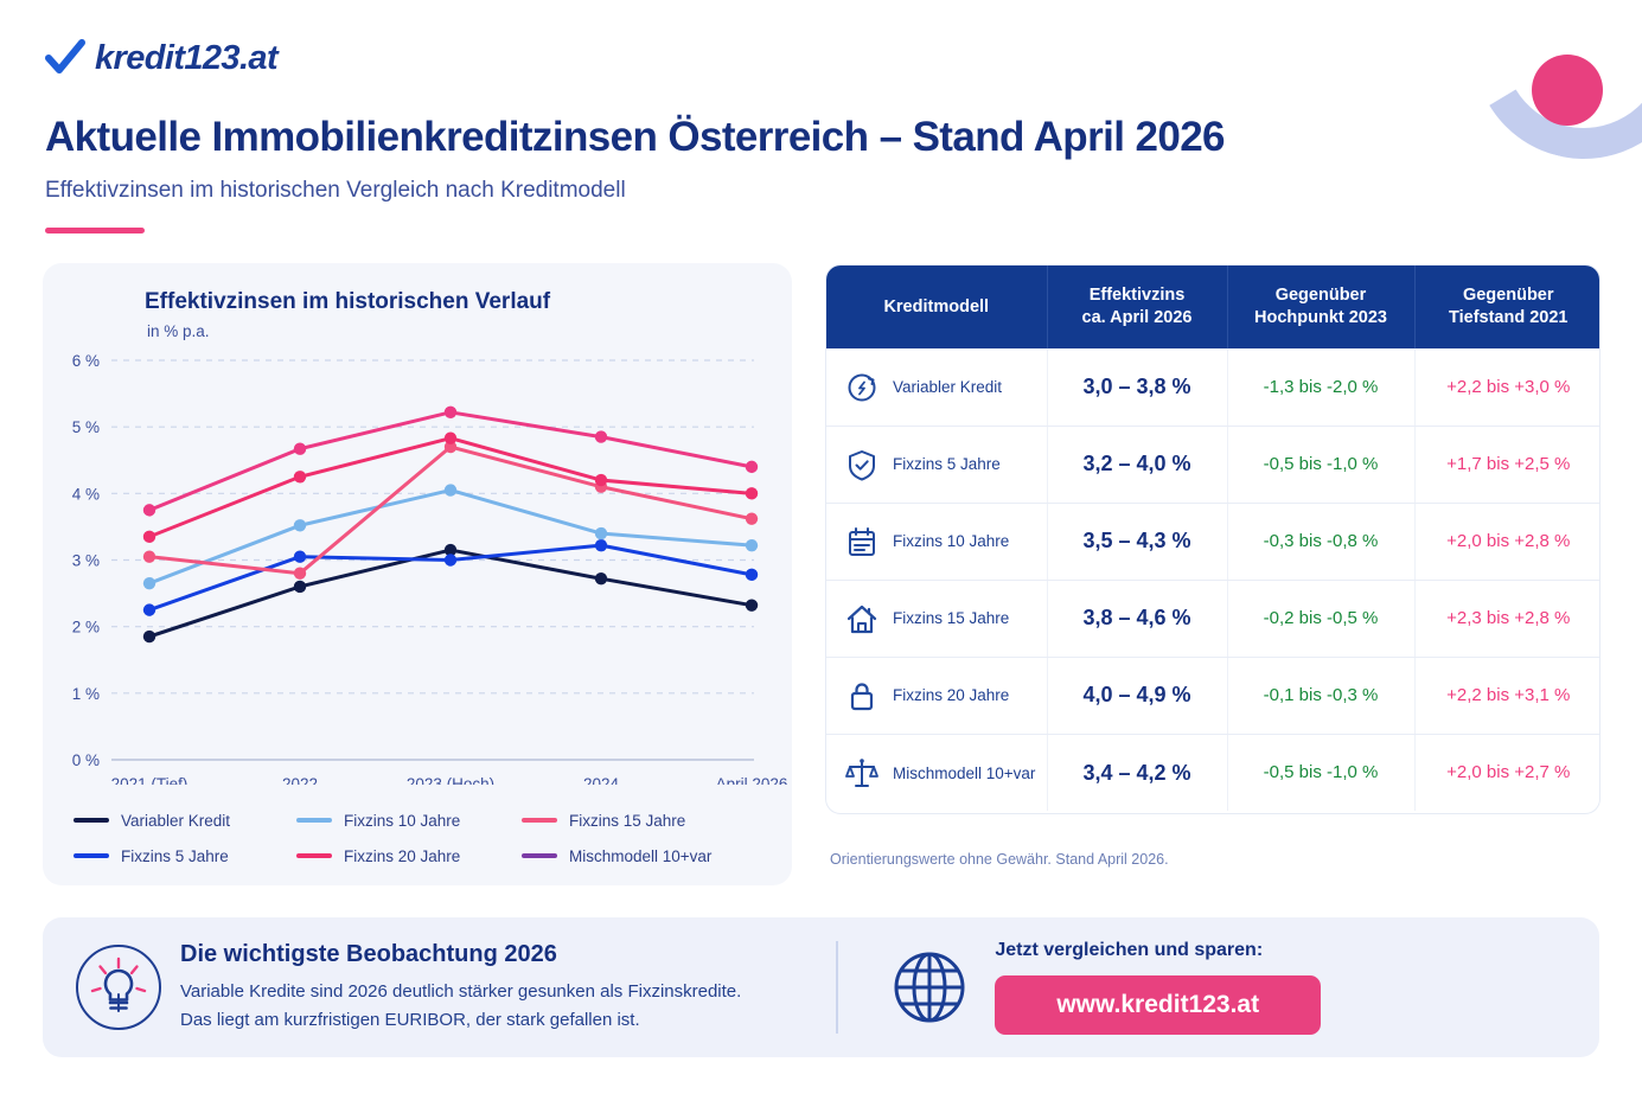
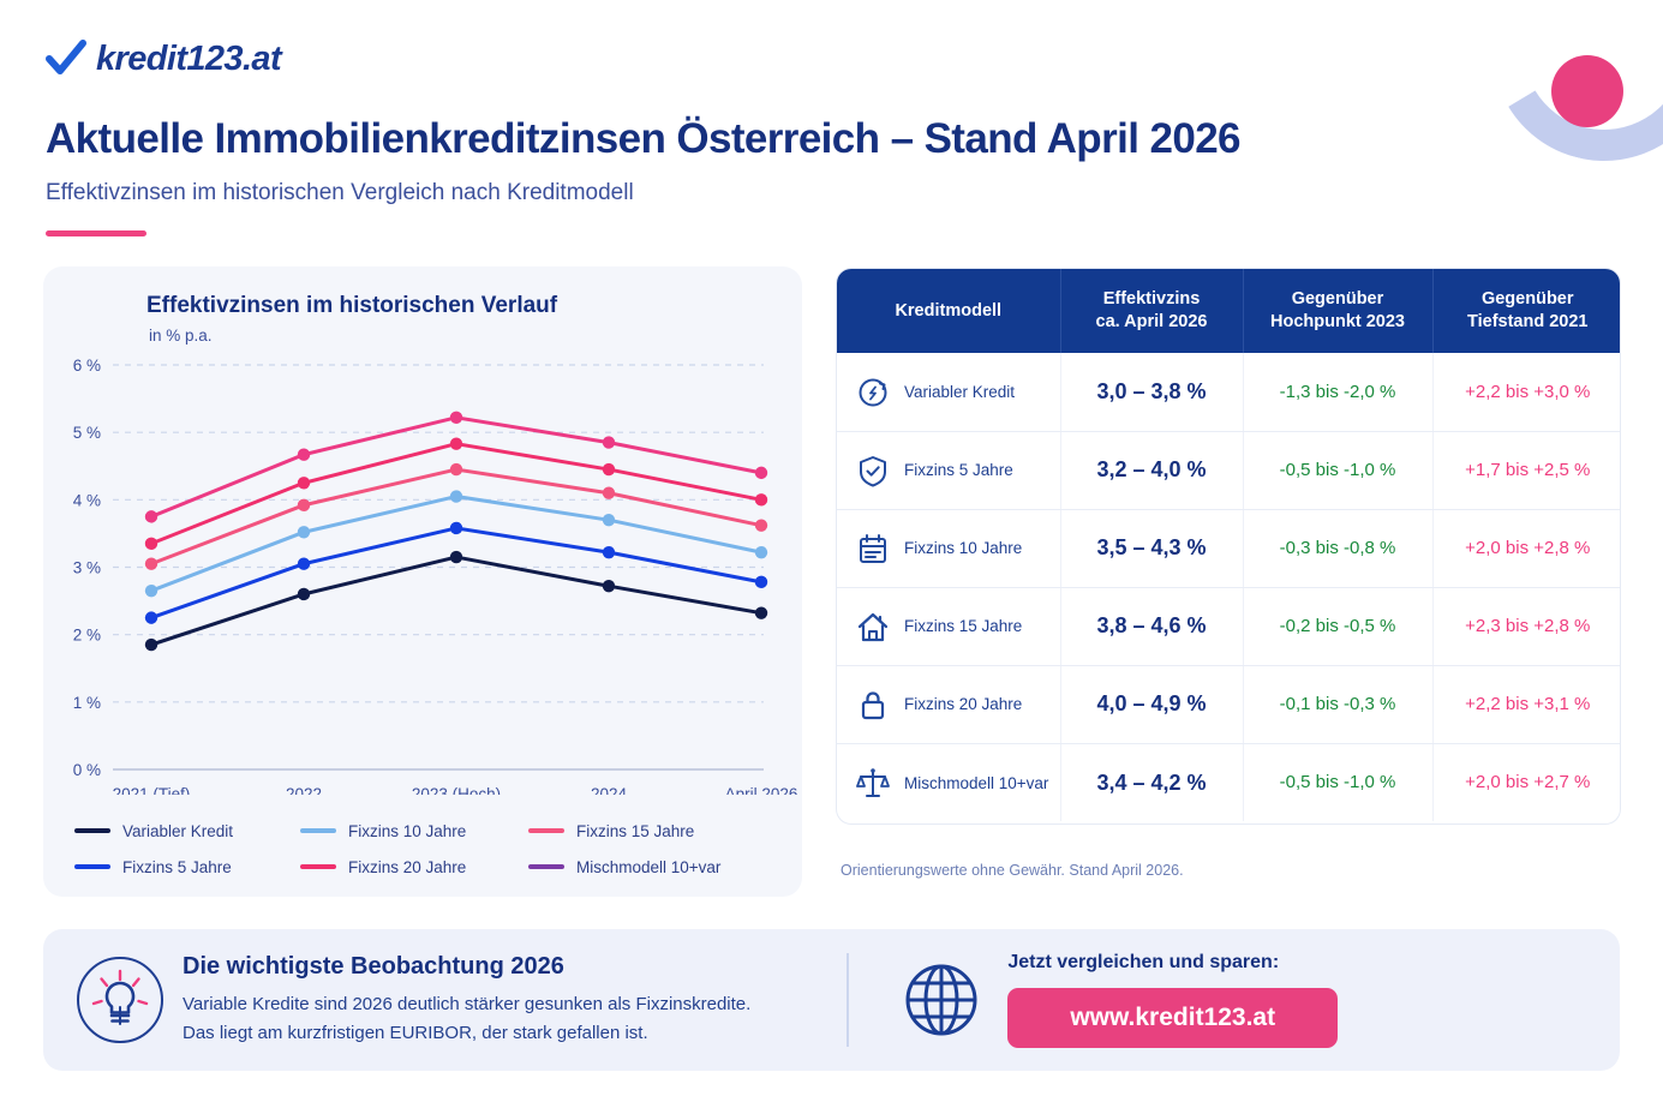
Fixzins 15 Jahre/2022: 2.8% -> 3.9%
Fixzins 5 Jahre/2023 (Hoch): 3.0% -> 3.6%
Fixzins 15 Jahre/2023 (Hoch): 4.7% -> 4.5%
Fixzins 10 Jahre/2024: 3.4% -> 3.7%
Fixzins 20 Jahre/2024: 4.2% -> 4.5%
